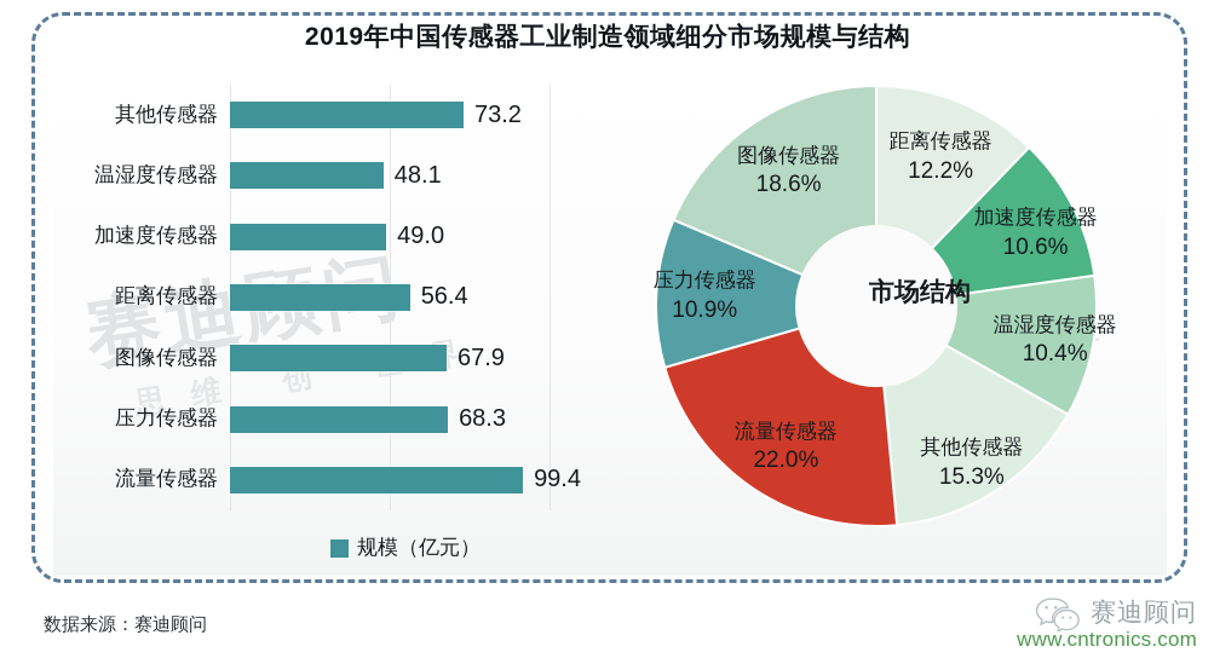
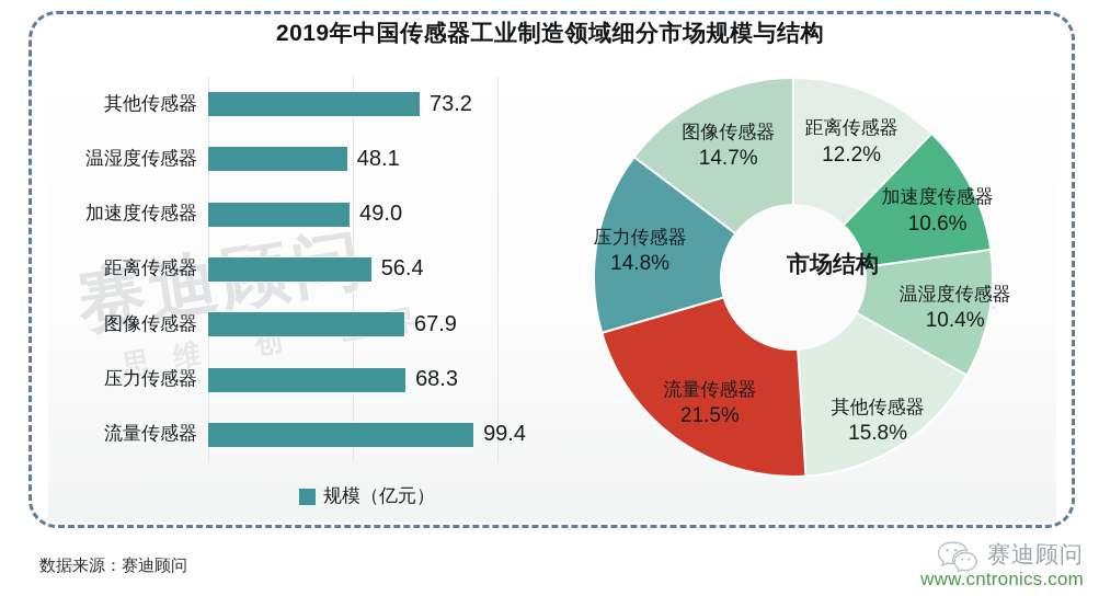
市场结构/其他传感器: 15.3% -> 15.8%
市场结构/流量传感器: 22.0% -> 21.5%
市场结构/压力传感器: 10.9% -> 14.8%
市场结构/图像传感器: 18.6% -> 14.7%
